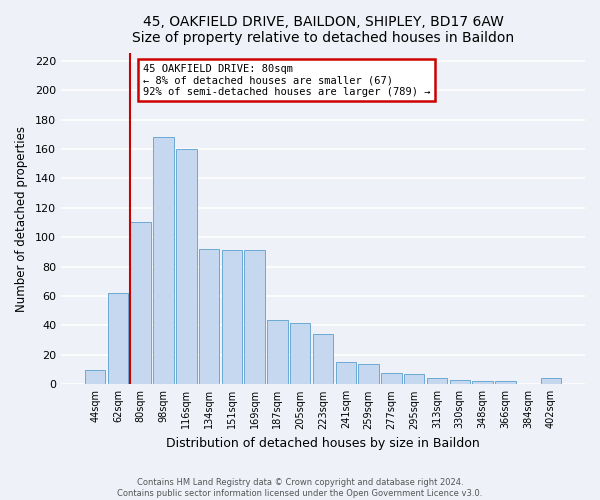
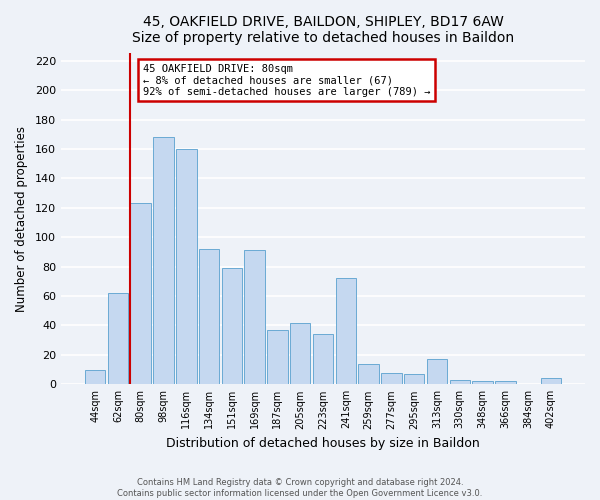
80sqm: 110 -> 123
151sqm: 91 -> 79
187sqm: 44 -> 37
241sqm: 15 -> 72
313sqm: 4 -> 17
